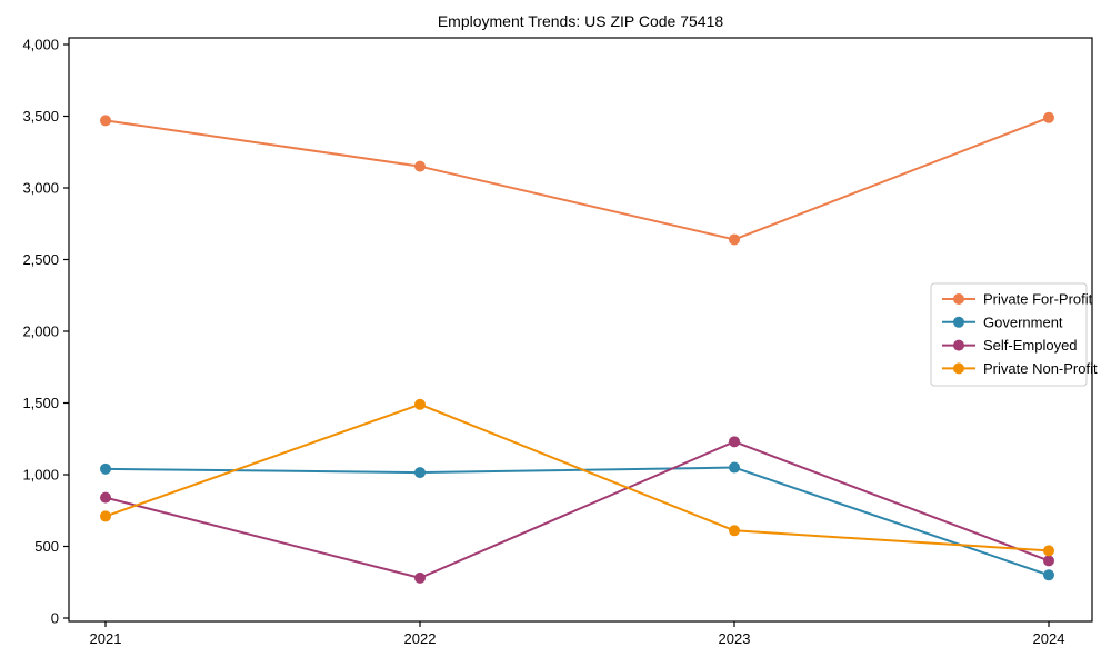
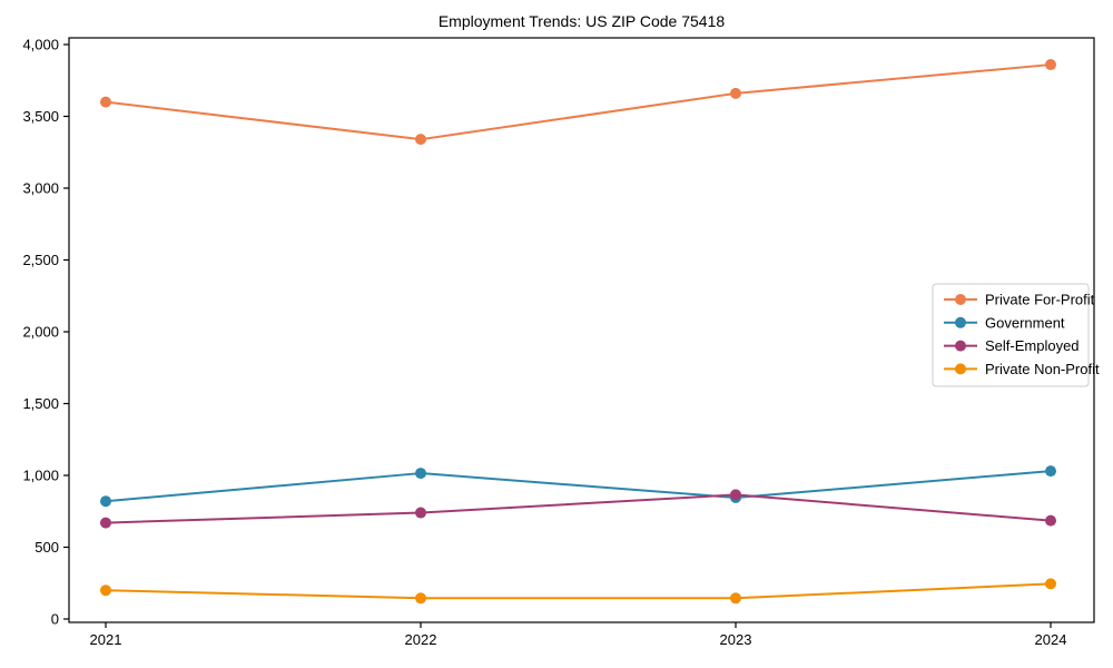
Private For-Profit/2021: 3470 -> 3600
Government/2021: 1040 -> 820
Self-Employed/2021: 840 -> 670
Private Non-Profit/2021: 710 -> 200
Private For-Profit/2022: 3150 -> 3340
Self-Employed/2022: 280 -> 740
Private Non-Profit/2022: 1490 -> 140
Private For-Profit/2023: 2640 -> 3660
Government/2023: 1050 -> 840
Self-Employed/2023: 1230 -> 860
Private Non-Profit/2023: 610 -> 140
Private For-Profit/2024: 3490 -> 3860
Government/2024: 300 -> 1030
Self-Employed/2024: 400 -> 680
Private Non-Profit/2024: 470 -> 240
